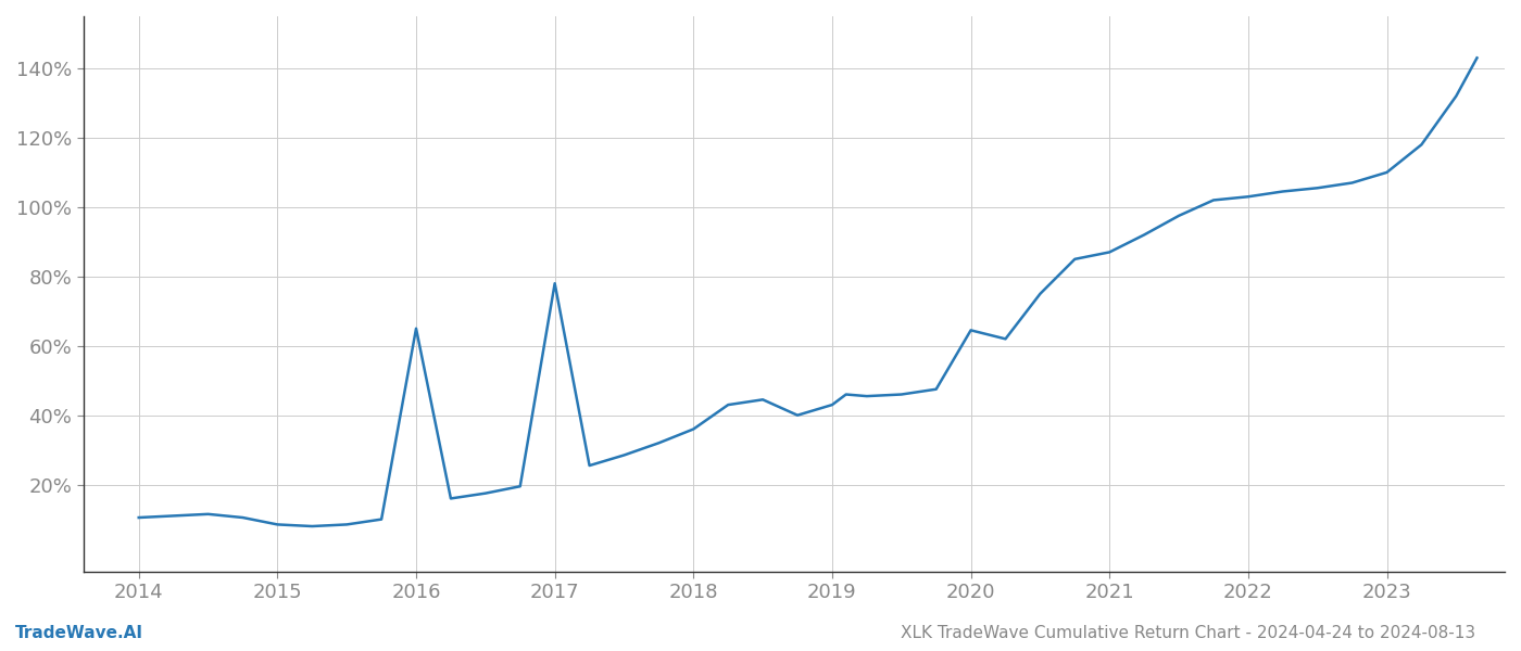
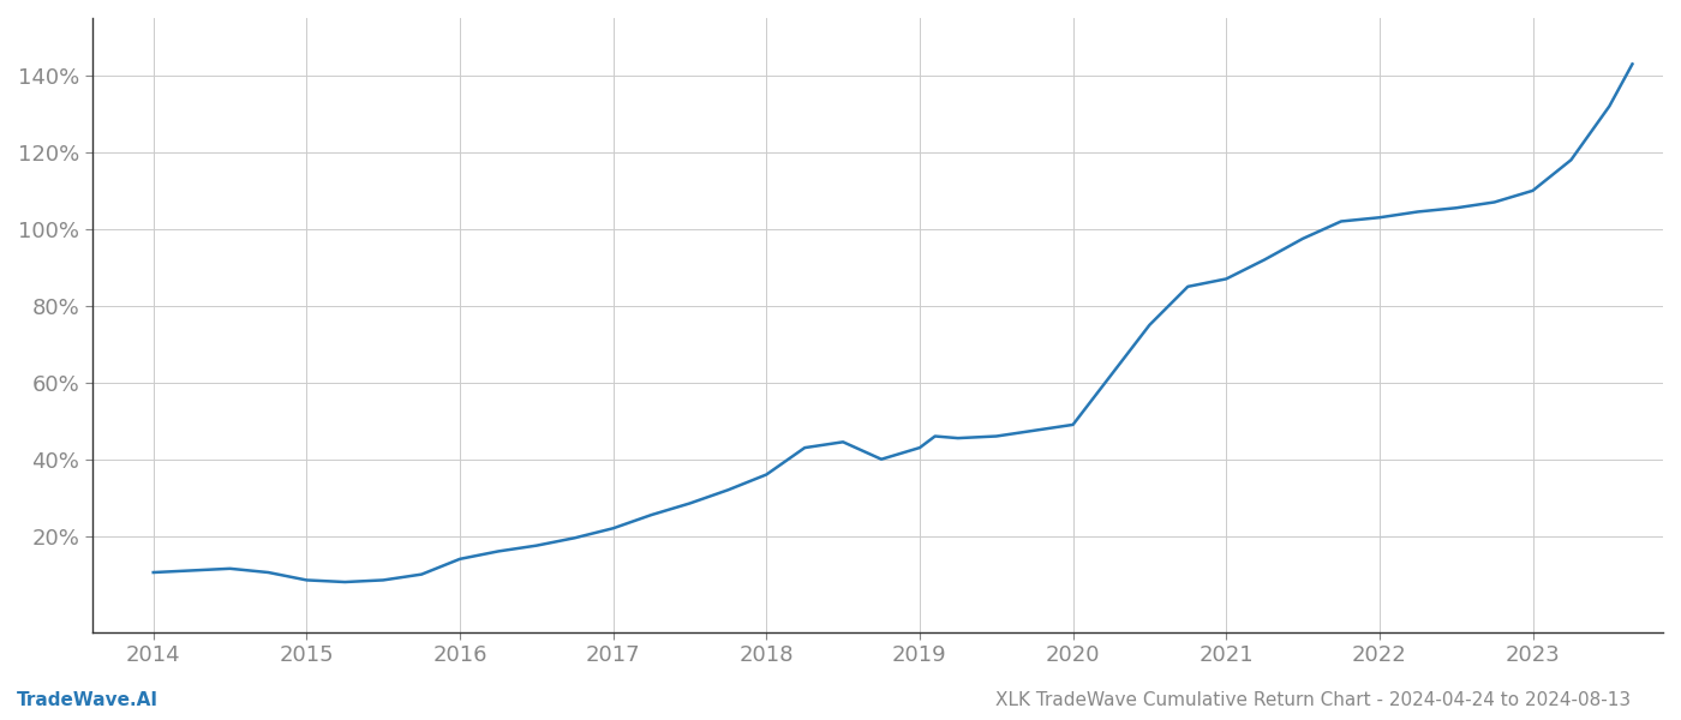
2016: 65.0% -> 14.0%
2017: 78.0% -> 22.0%
2020: 64.5% -> 49.0%
